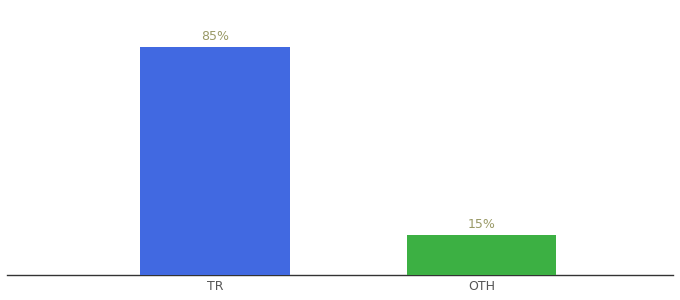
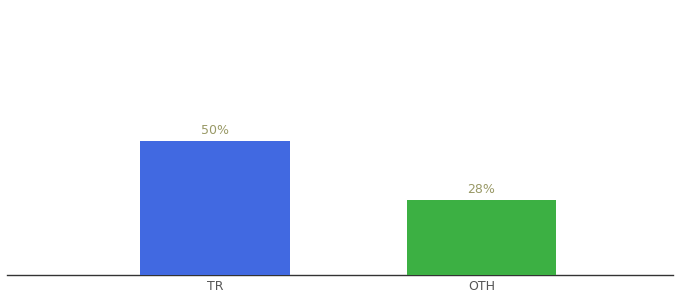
TR: 85% -> 50%
OTH: 15% -> 28%
